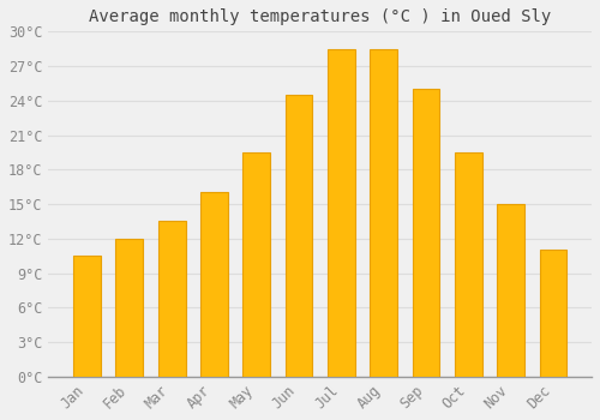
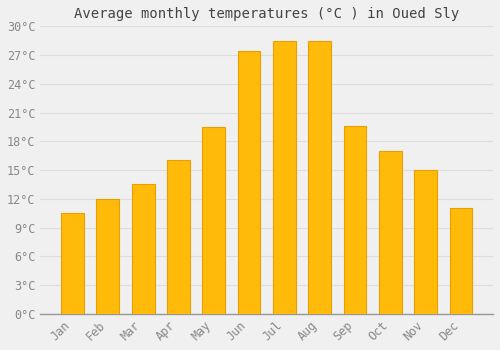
Jun: 24.5°C -> 27.4°C
Sep: 25.0°C -> 19.6°C
Oct: 19.5°C -> 17.0°C
